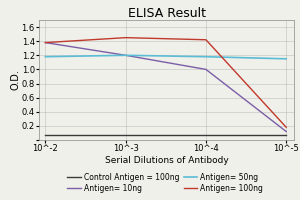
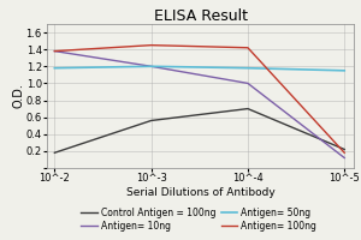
Control Antigen = 100ng/10^-2: 0.07 -> 0.18
Control Antigen = 100ng/10^-3: 0.07 -> 0.56
Control Antigen = 100ng/10^-4: 0.07 -> 0.70
Control Antigen = 100ng/10^-5: 0.07 -> 0.22
